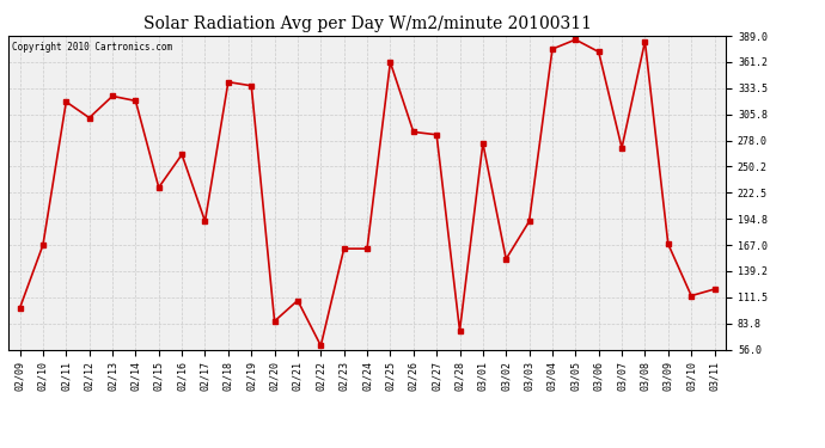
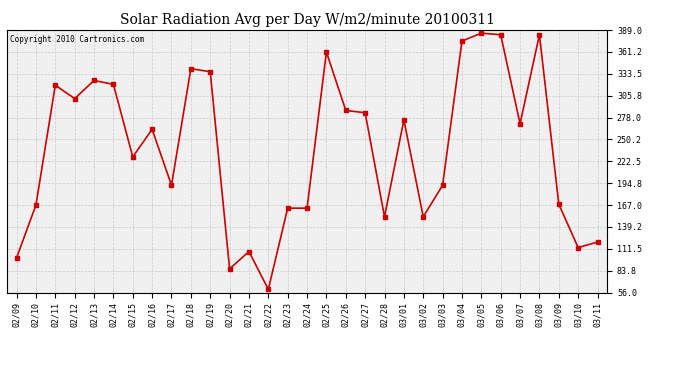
02/28: 76 -> 152
03/06: 372 -> 383
